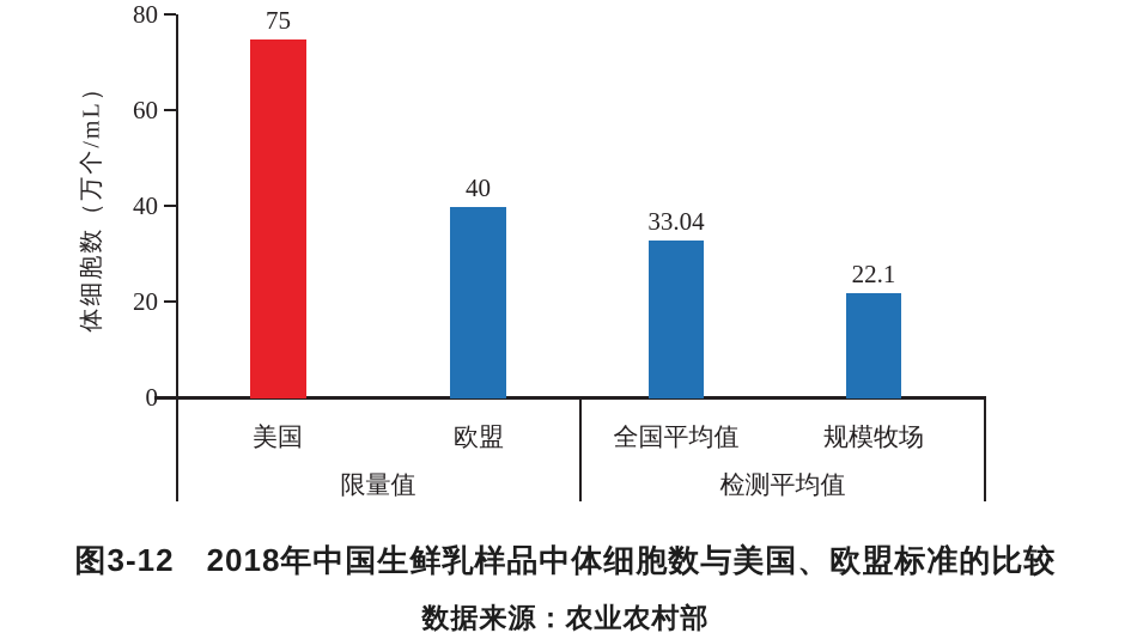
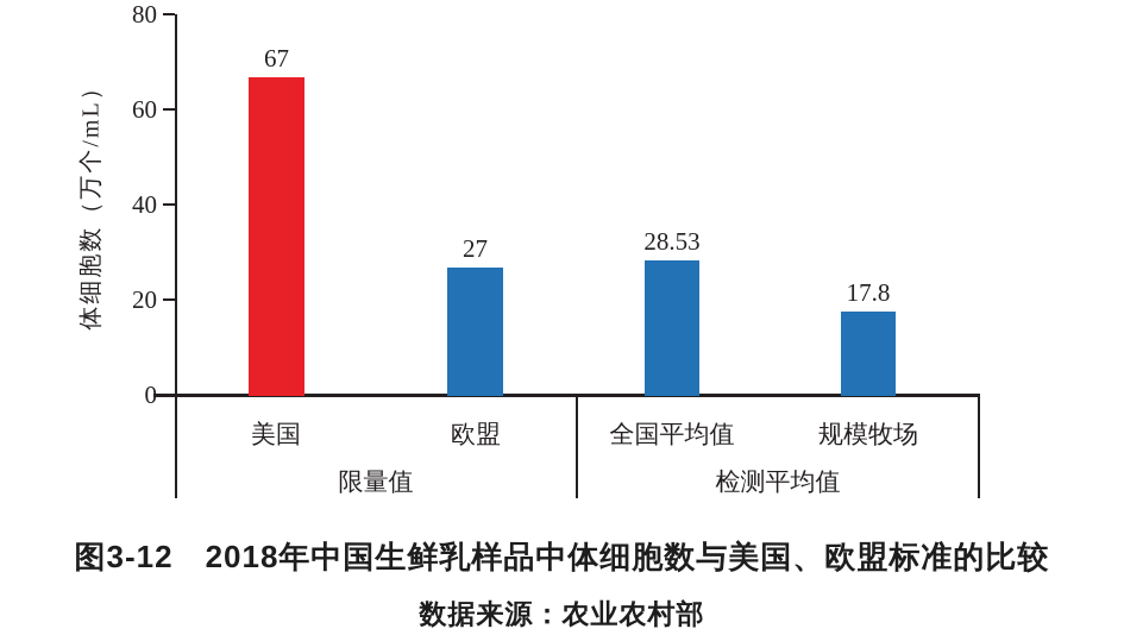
美国: 75 -> 67
欧盟: 40 -> 27
全国平均值: 33.04 -> 28.53
规模牧场: 22.1 -> 17.8
